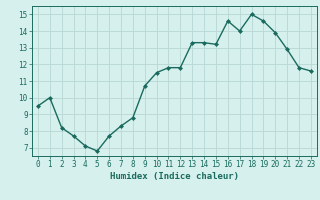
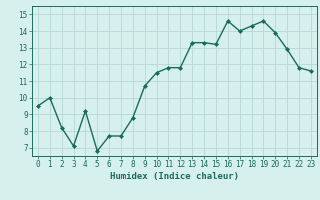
3: 7.7 -> 7.1
4: 7.1 -> 9.2
7: 8.3 -> 7.7
18: 15.0 -> 14.3
